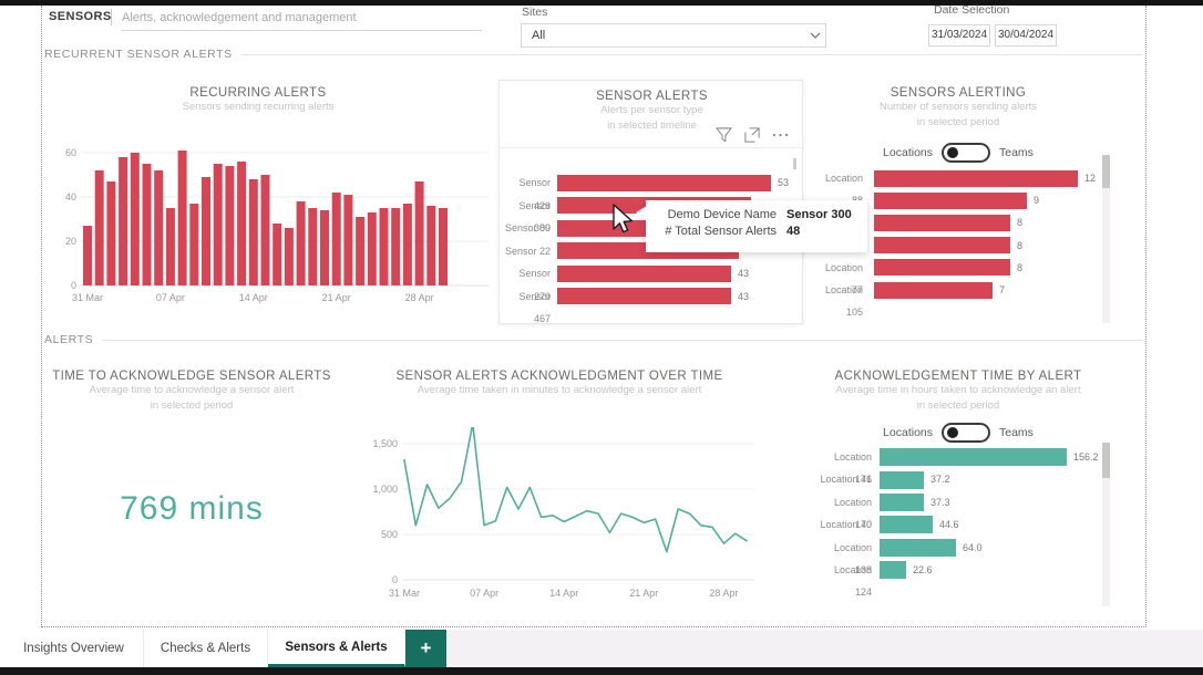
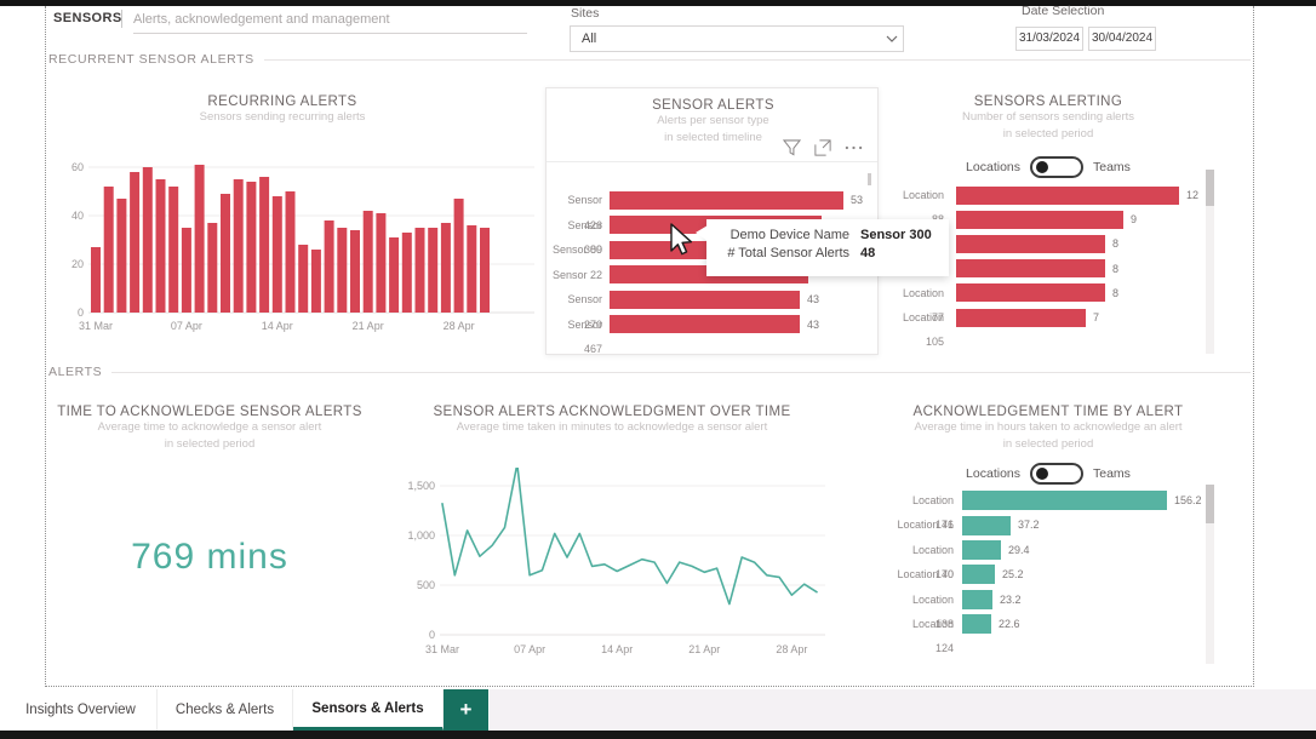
ACKNOWLEDGEMENT TIME BY ALERT/Location 170: 37.3 -> 29.4
ACKNOWLEDGEMENT TIME BY ALERT/Location 40: 44.6 -> 25.2
ACKNOWLEDGEMENT TIME BY ALERT/Location 138: 64.0 -> 23.2
